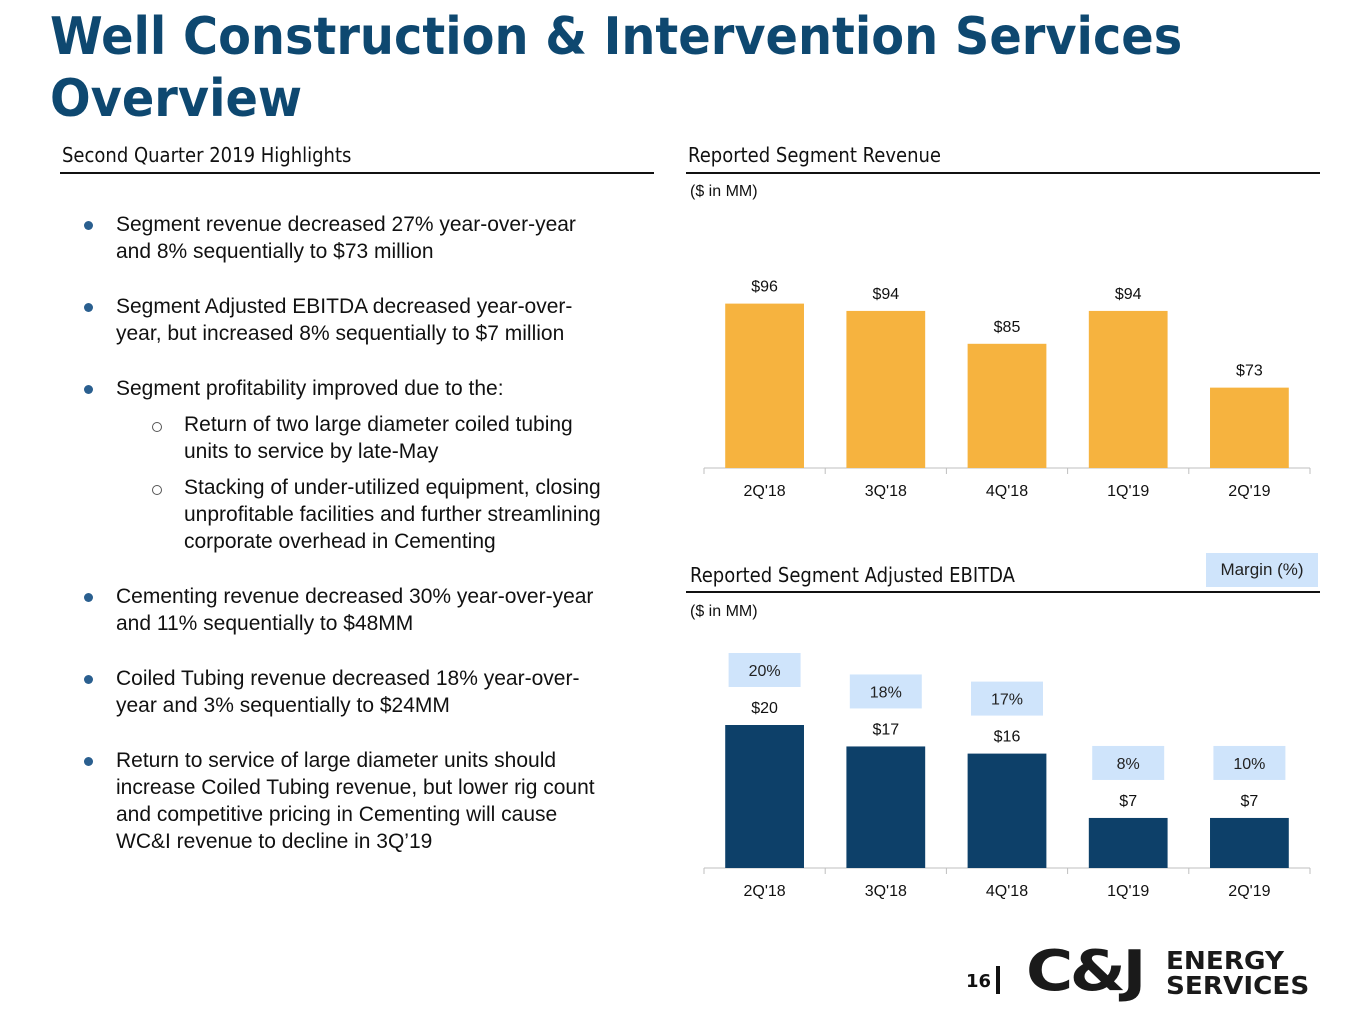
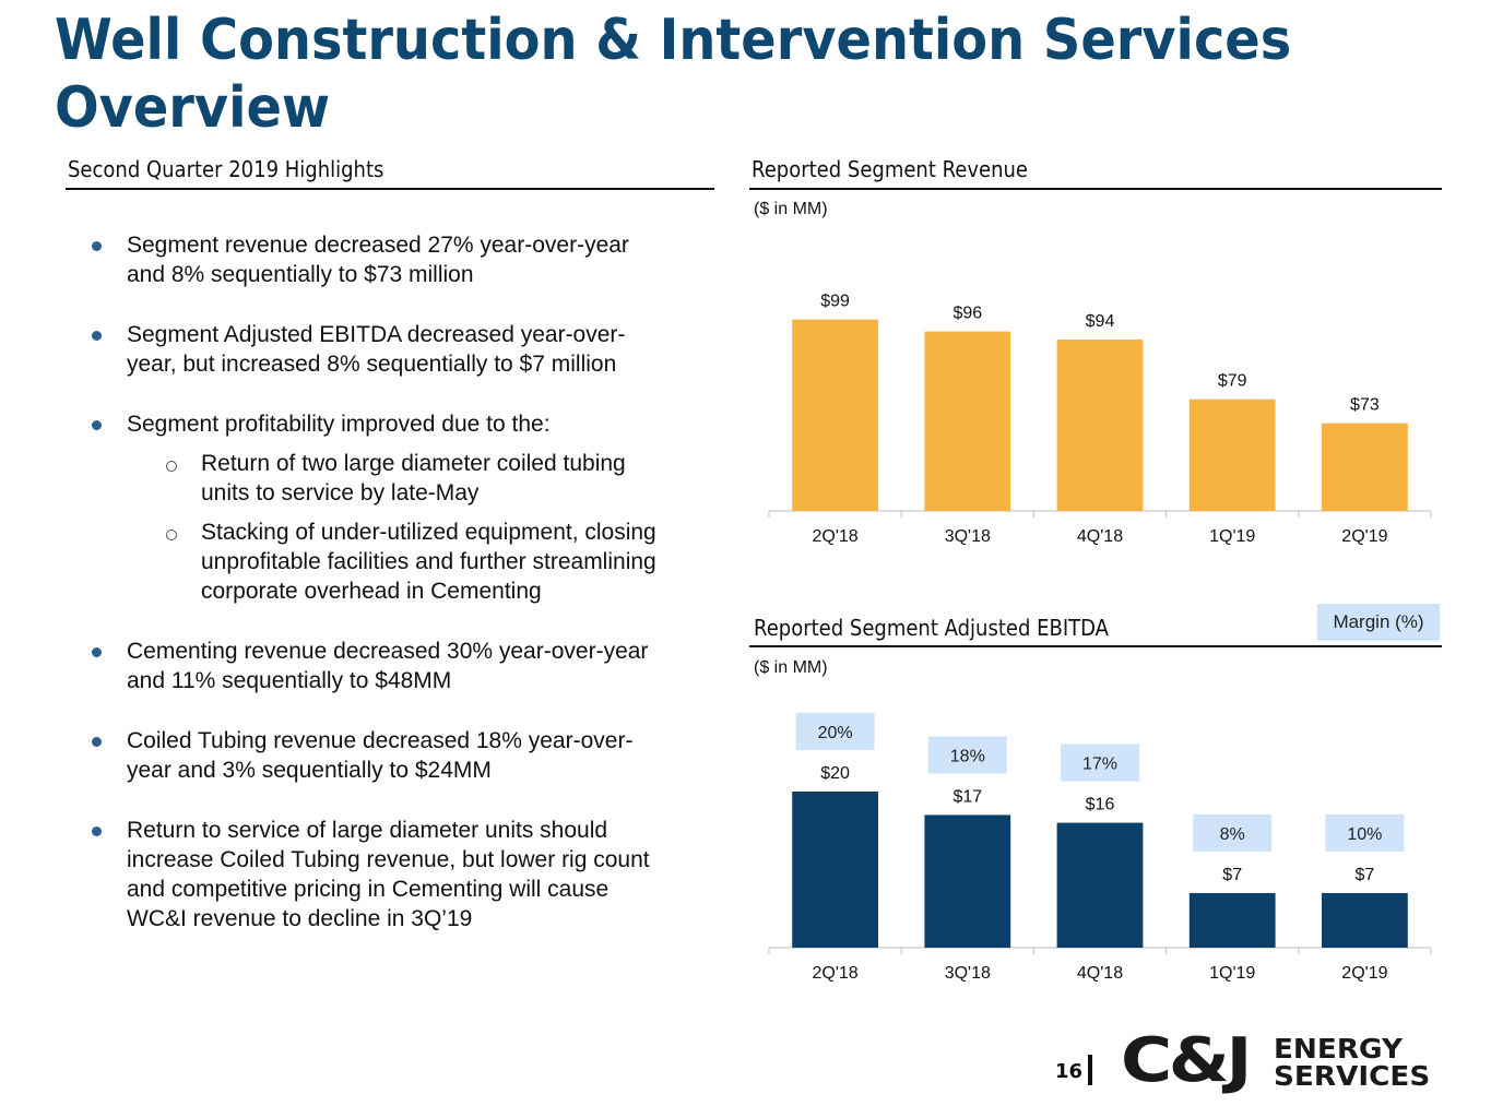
Reported Segment Revenue/2Q'18: $96 -> $99
Reported Segment Revenue/3Q'18: $94 -> $96
Reported Segment Revenue/4Q'18: $85 -> $94
Reported Segment Revenue/1Q'19: $94 -> $79
